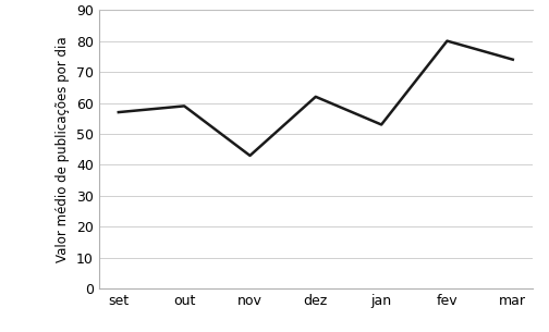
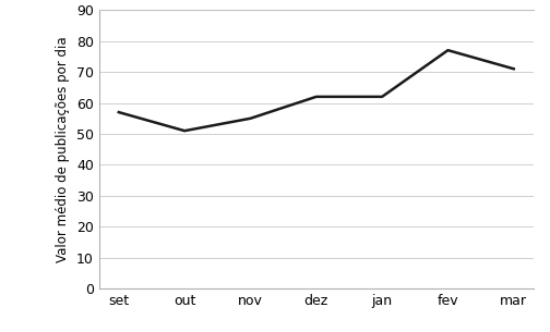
out: 59 -> 51
nov: 43 -> 55
jan: 53 -> 62
fev: 80 -> 77
mar: 74 -> 71
